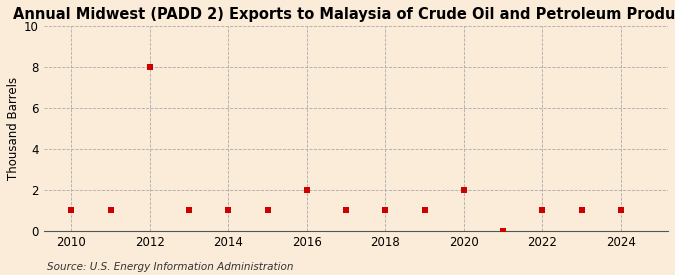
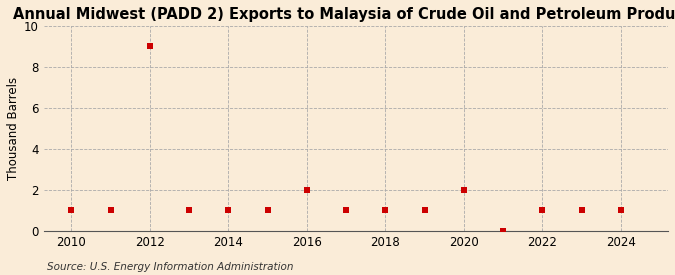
2012: 8 -> 9
